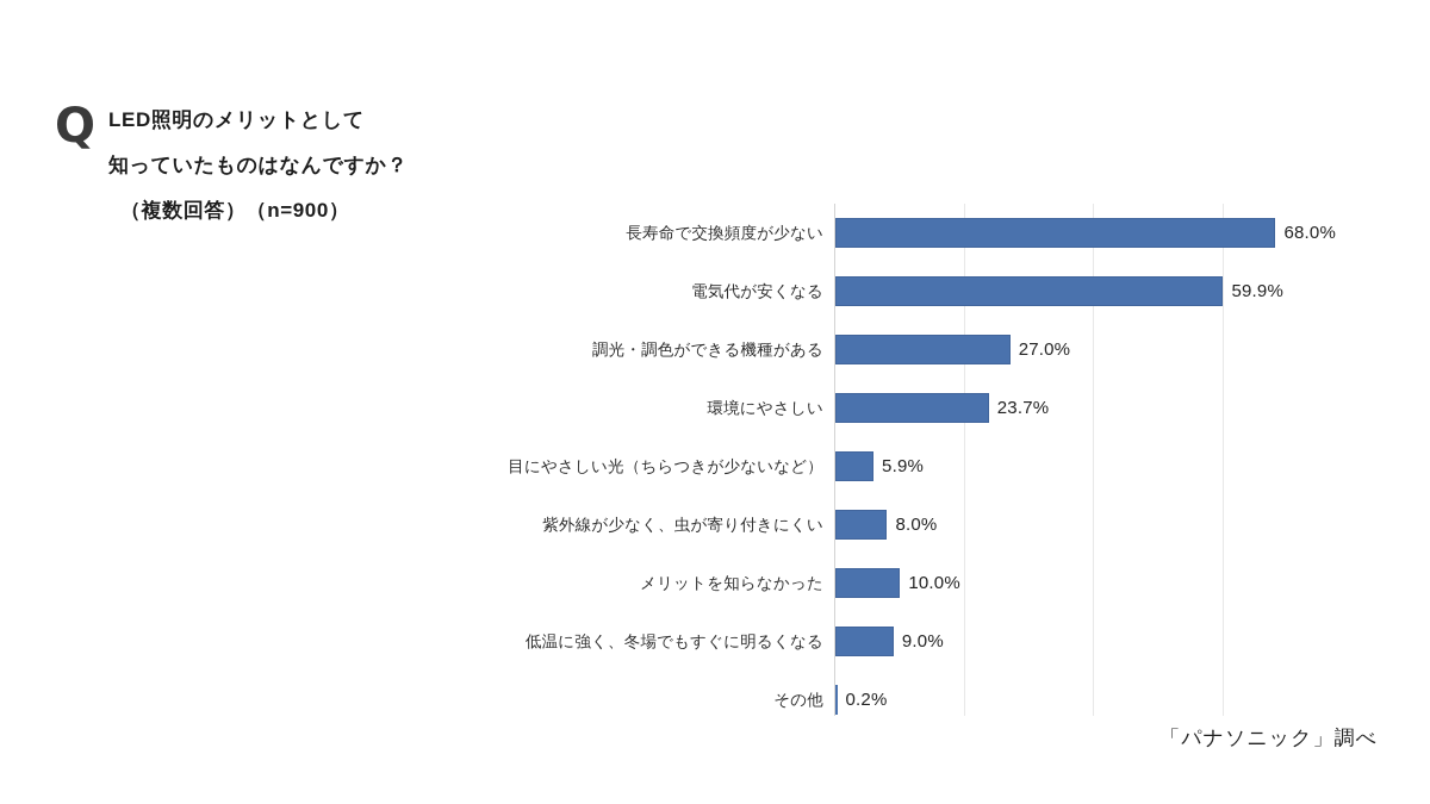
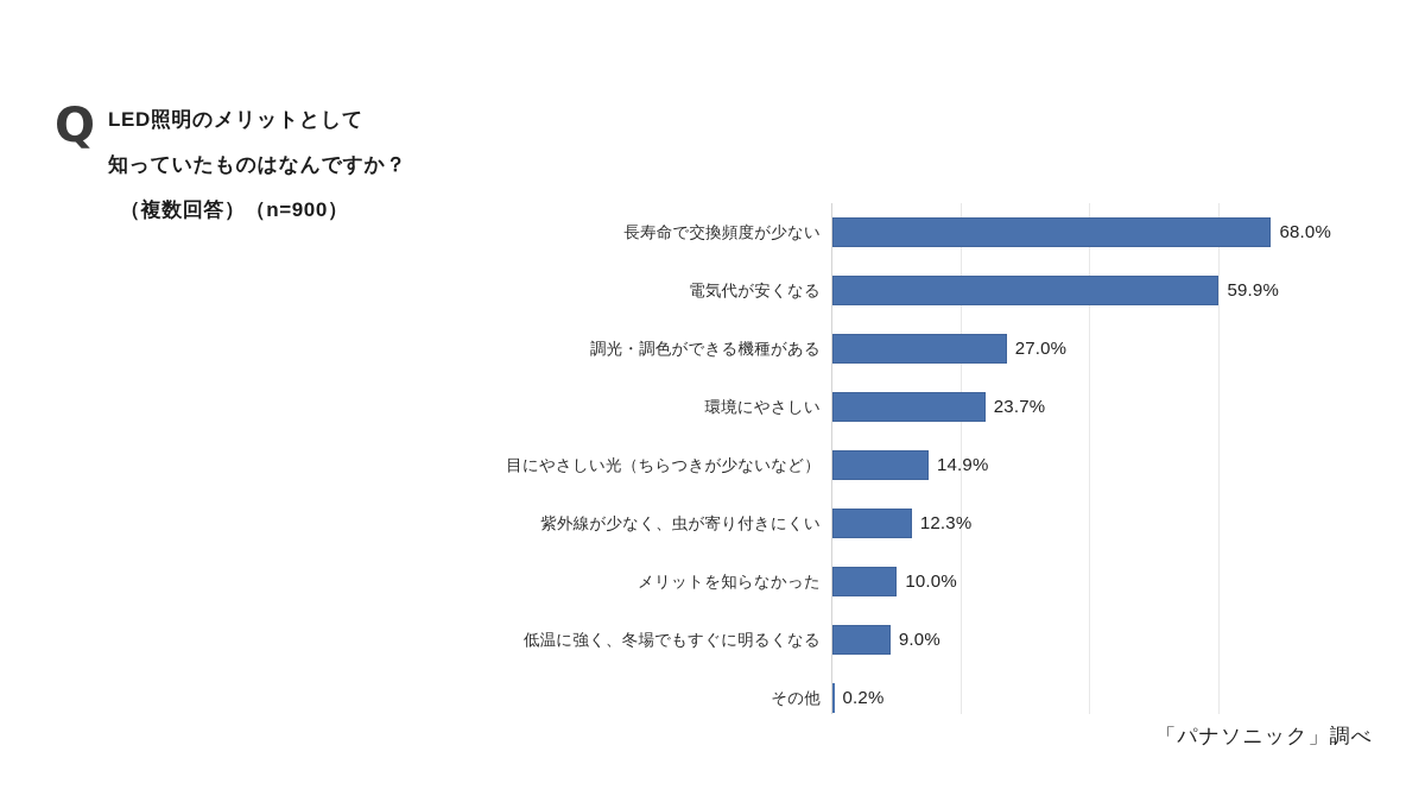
目にやさしい光（ちらつきが少ないなど）: 5.9% -> 14.9%
紫外線が少なく、虫が寄り付きにくい: 8.0% -> 12.3%
